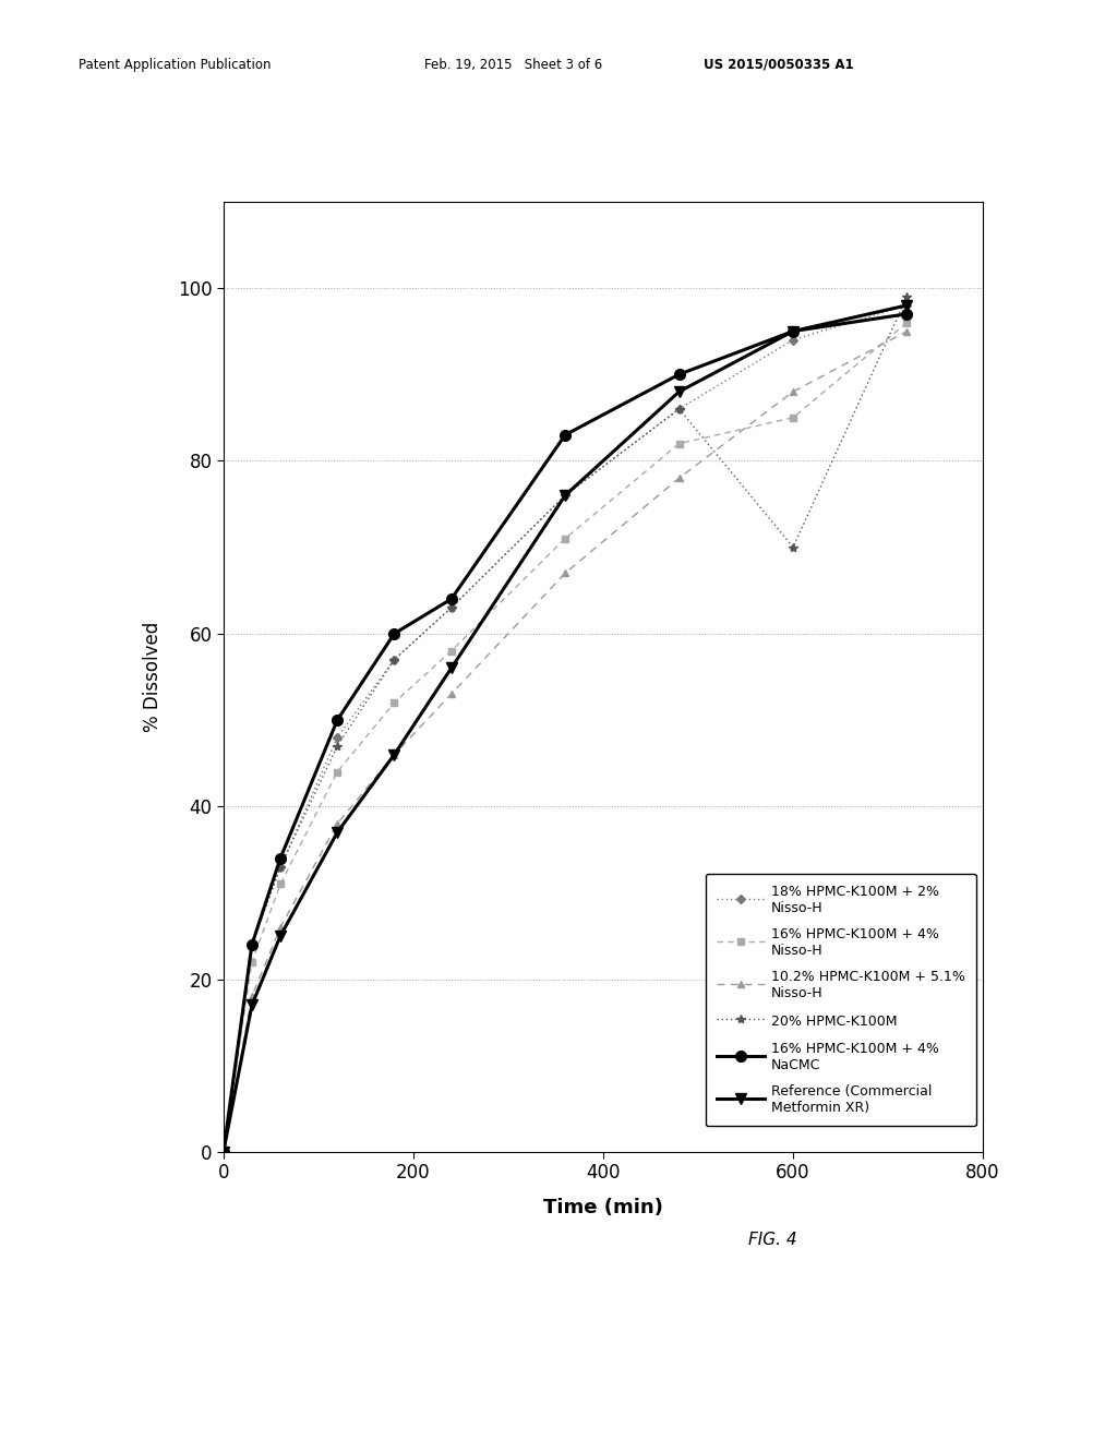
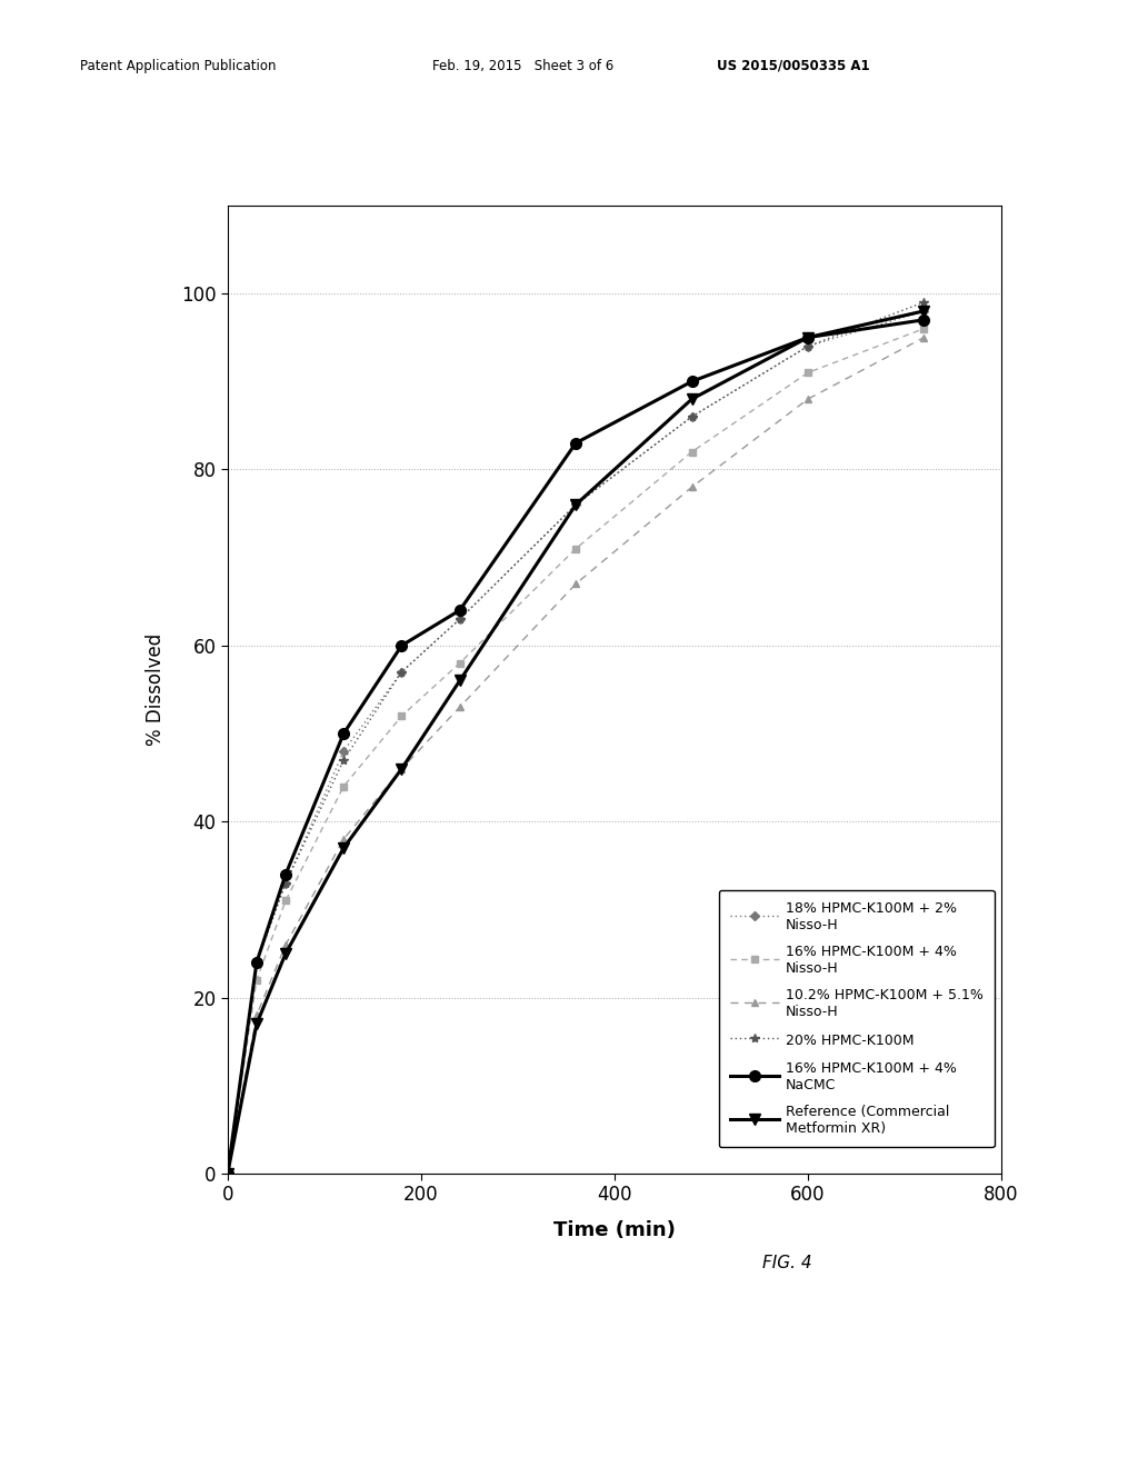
16% HPMC-K100M + 4% Nisso-H/600: 85 -> 91
20% HPMC-K100M/600: 70 -> 94
